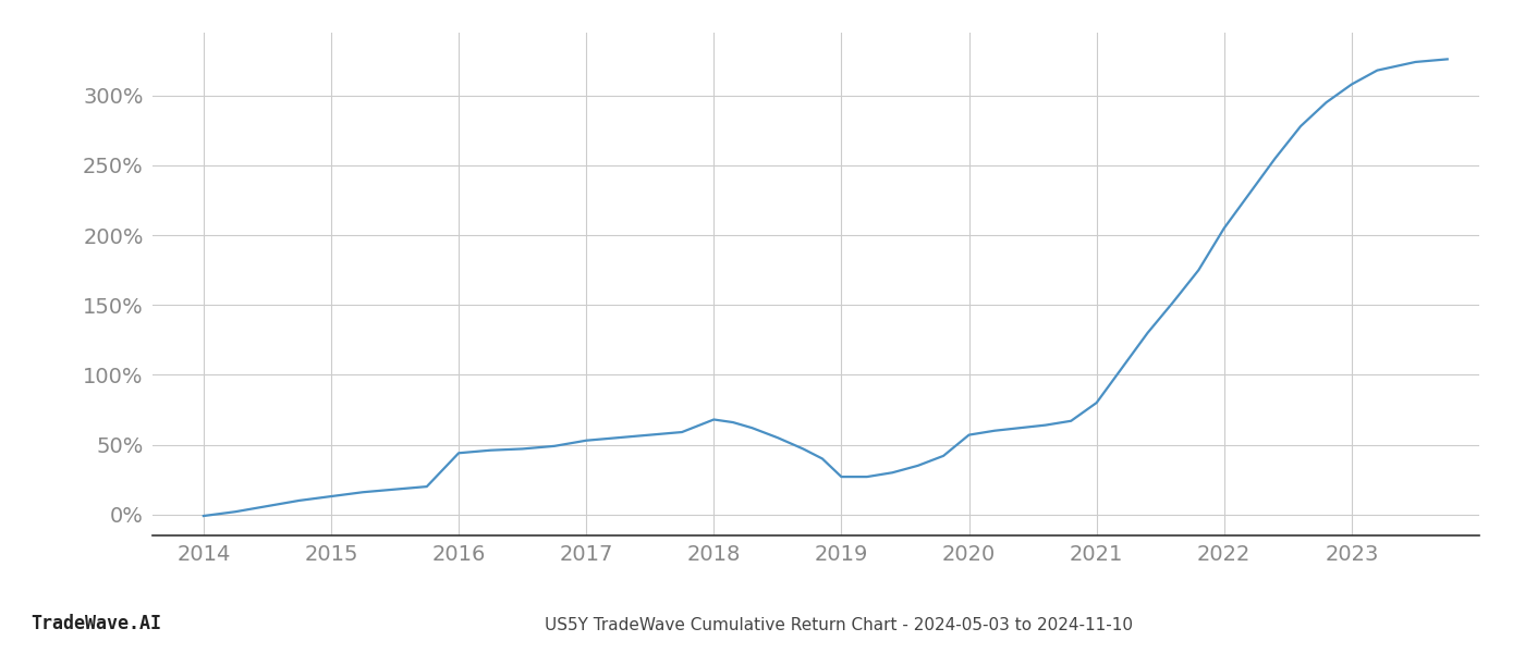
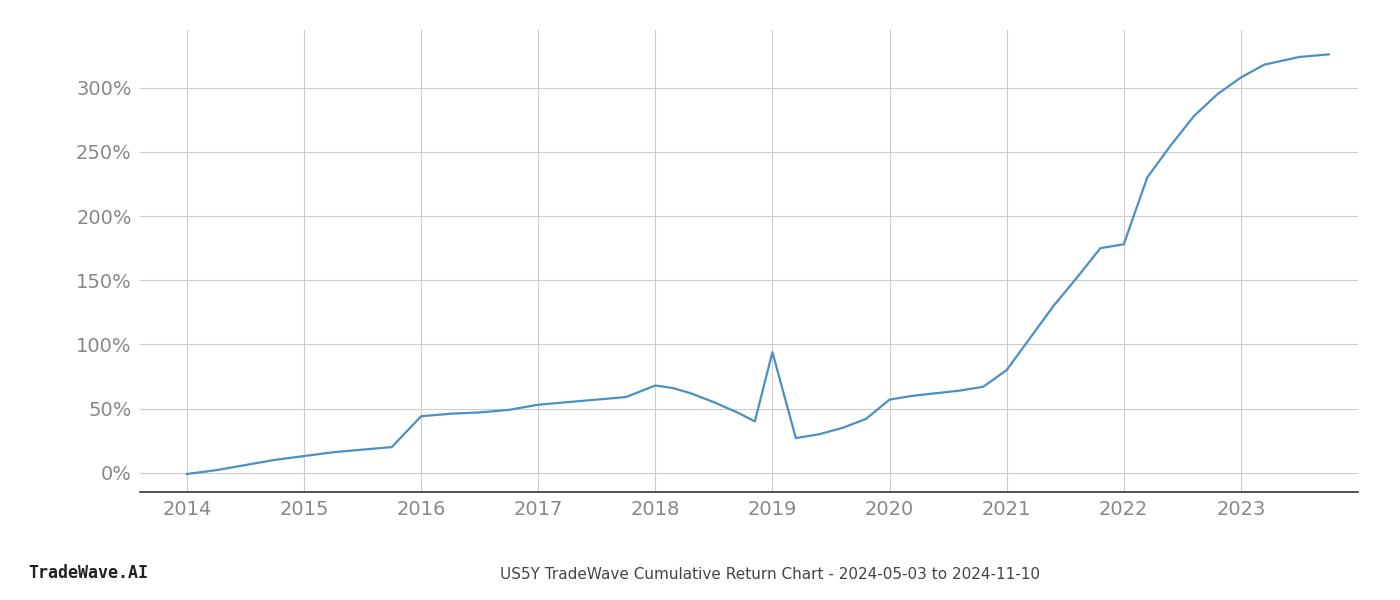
2019: 27% -> 94%
2022: 205% -> 178%
